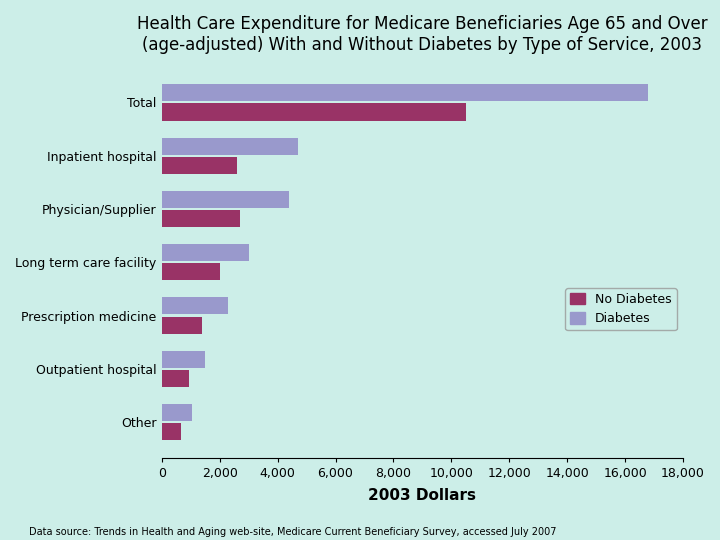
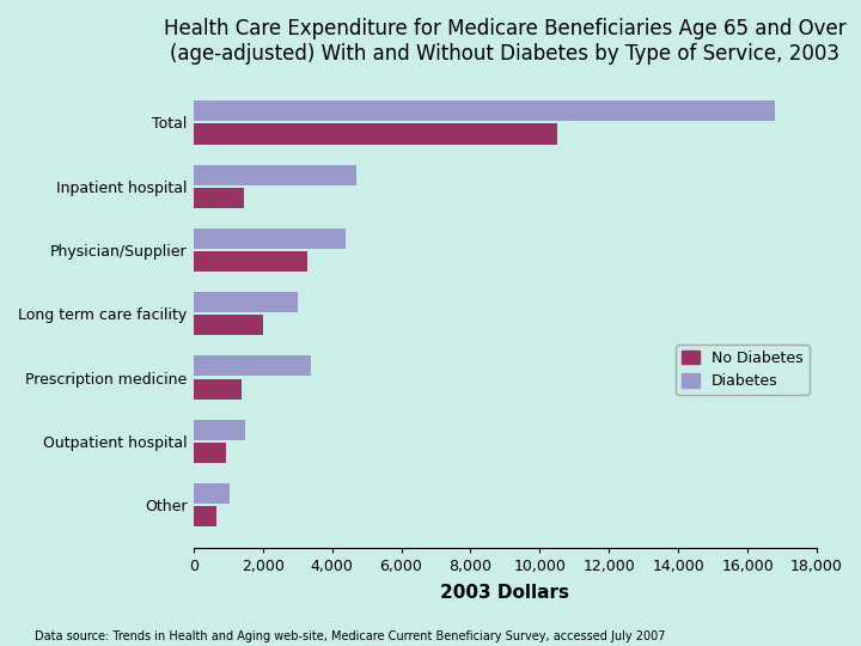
No Diabetes/Inpatient hospital: 2,600 -> 1,450
No Diabetes/Physician/Supplier: 2,700 -> 3,300
Diabetes/Prescription medicine: 2,300 -> 3,400
